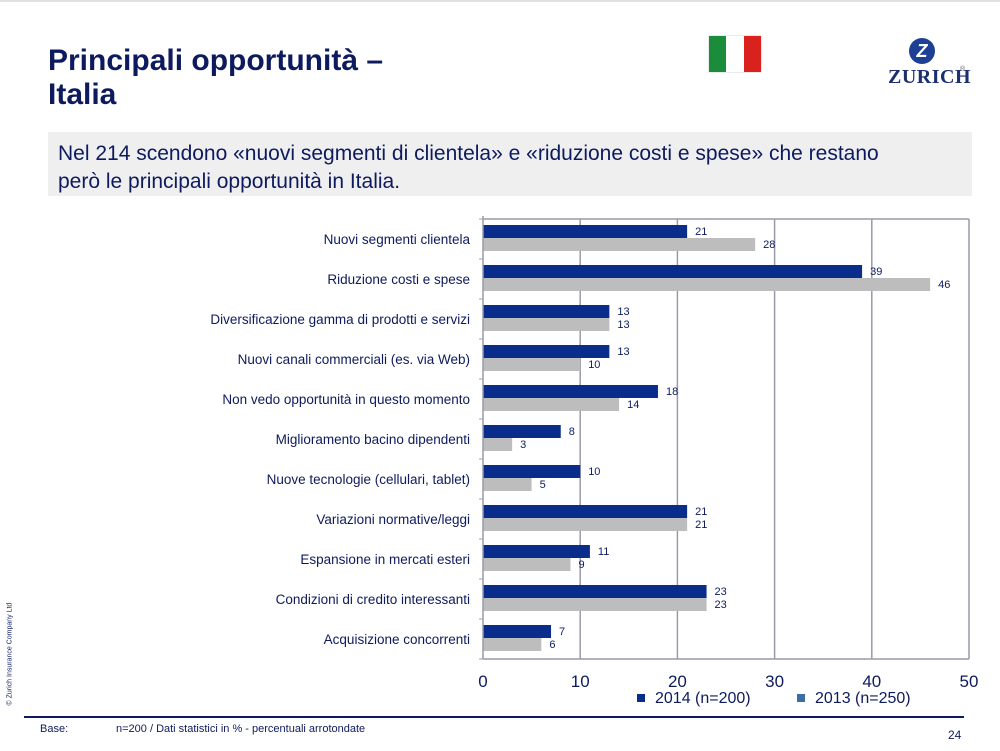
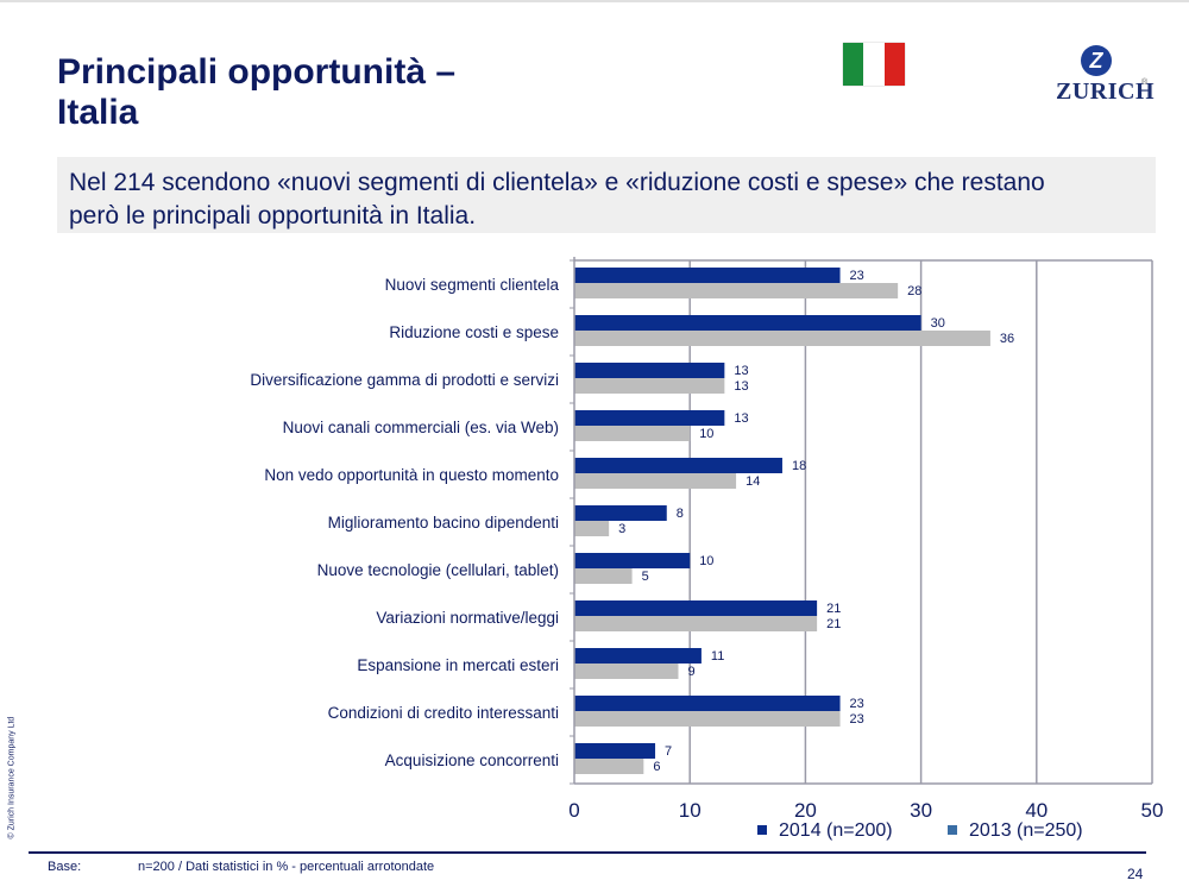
2014 (n=200)/Nuovi segmenti clientela: 21 -> 23
2014 (n=200)/Riduzione costi e spese: 39 -> 30
2013 (n=250)/Riduzione costi e spese: 46 -> 36
